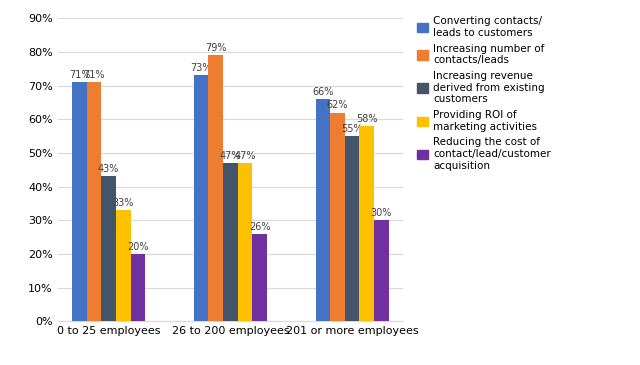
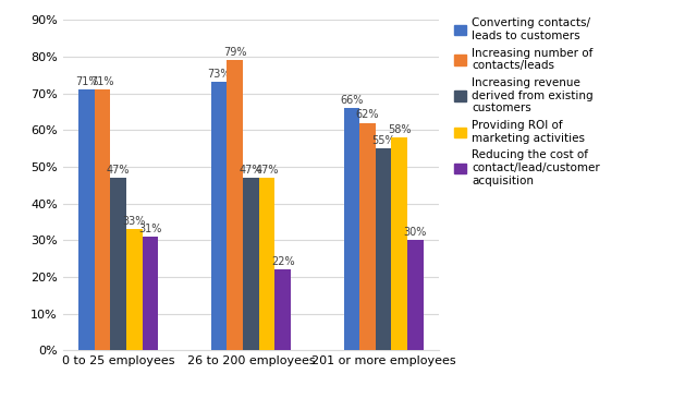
Increasing revenue derived from existing customers/0 to 25 employees: 43% -> 47%
Reducing the cost of contact/lead/customer acquisition/0 to 25 employees: 20% -> 31%
Reducing the cost of contact/lead/customer acquisition/26 to 200 employees: 26% -> 22%
